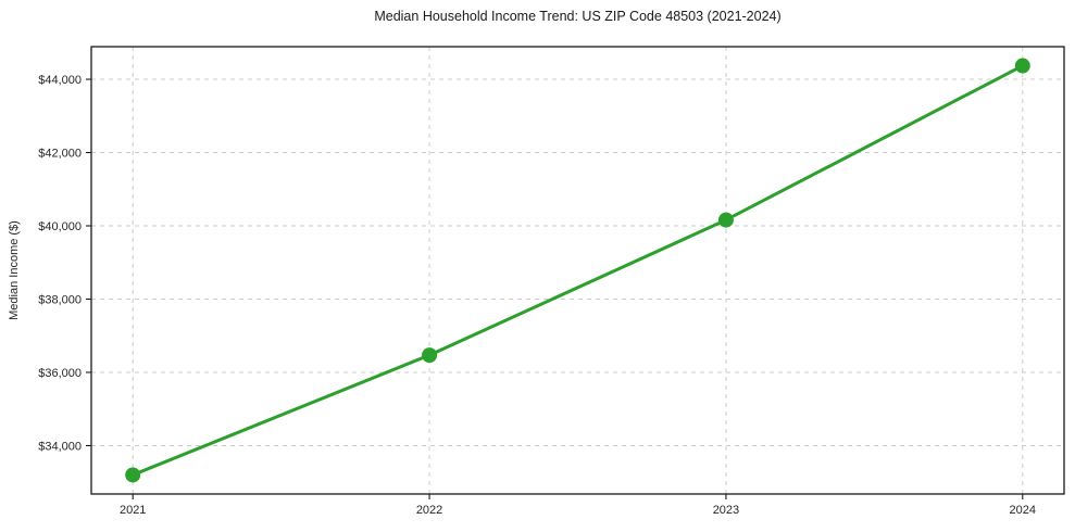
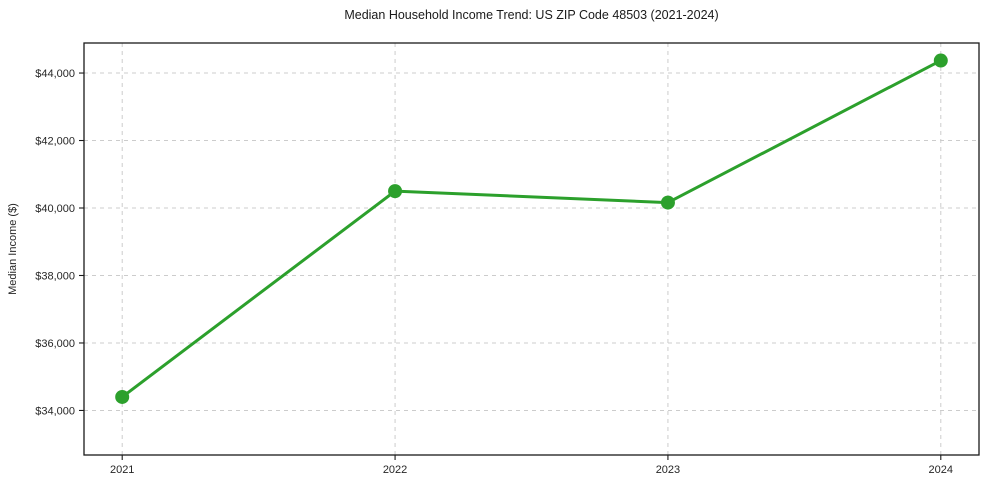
2021: $33200 -> $34400
2022: $36500 -> $40500
